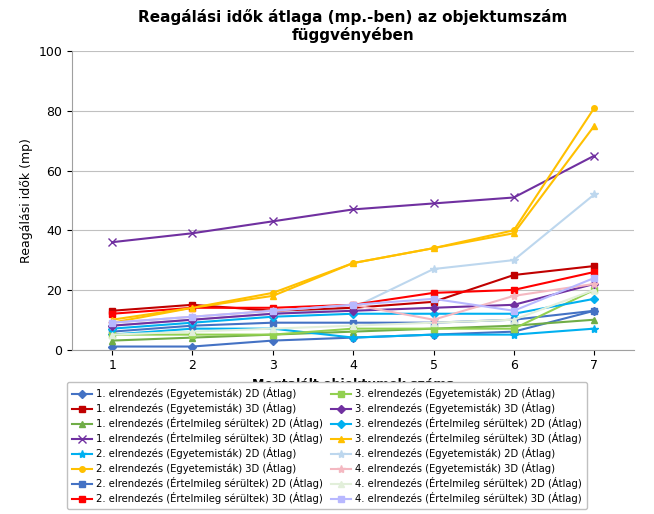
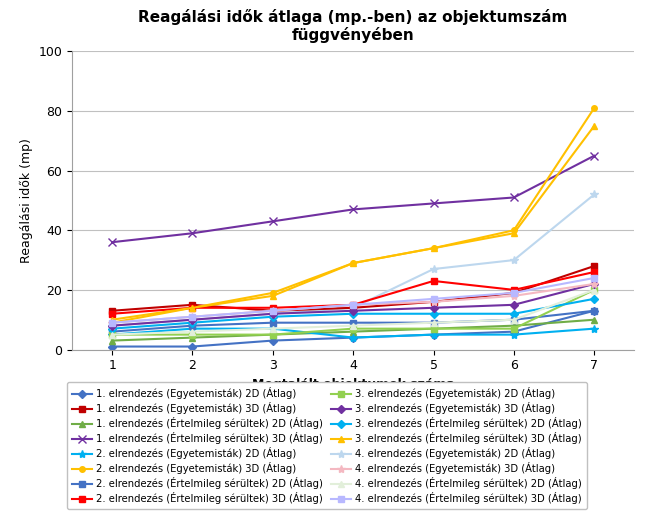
2. elrendezés (Értelmileg sérültek) 3D (Átlag)/5: 19 -> 23
4. elrendezés (Egyetemisták) 3D (Átlag)/5: 10 -> 16
1. elrendezés (Egyetemisták) 3D (Átlag)/6: 25 -> 19
4. elrendezés (Értelmileg sérültek) 3D (Átlag)/6: 13 -> 19
